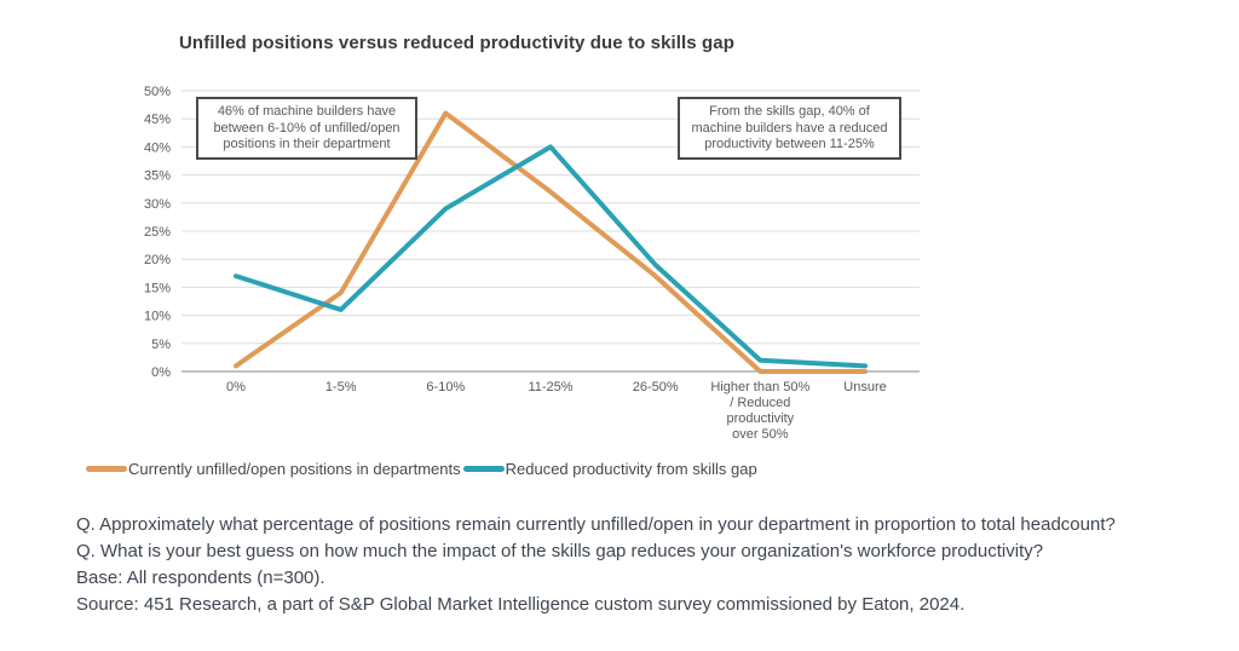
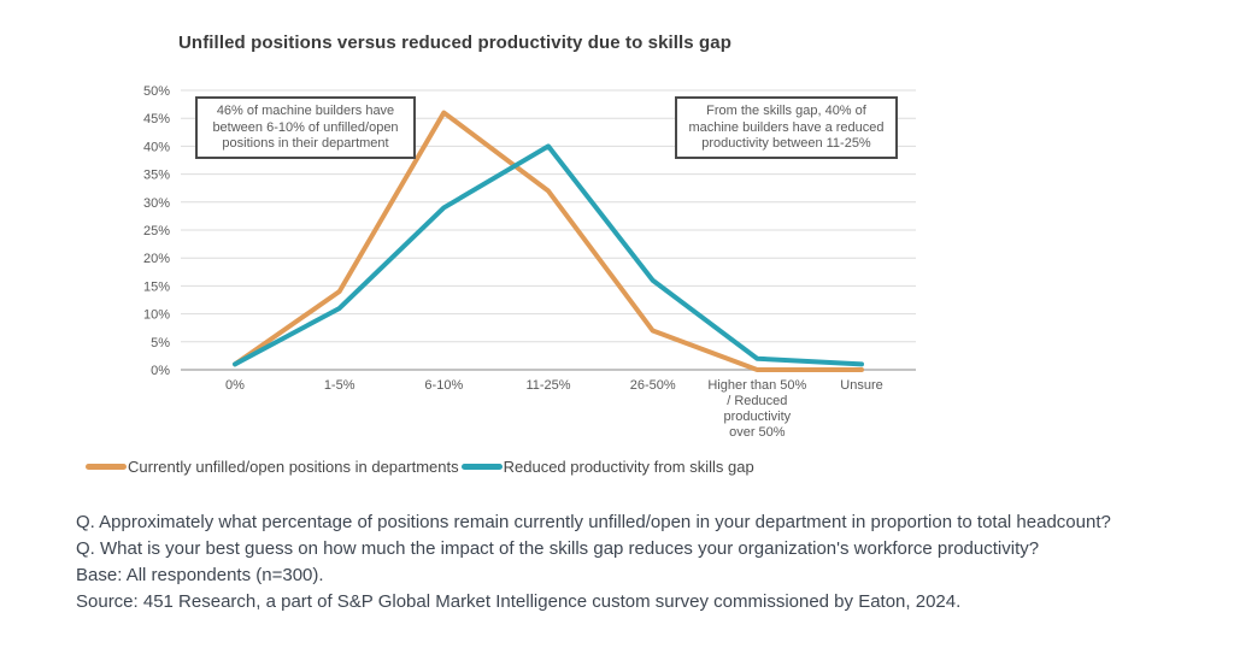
Reduced productivity from skills gap/0%: 17% -> 1%
Currently unfilled/open positions in departments/26-50%: 17% -> 7%
Reduced productivity from skills gap/26-50%: 19% -> 16%
